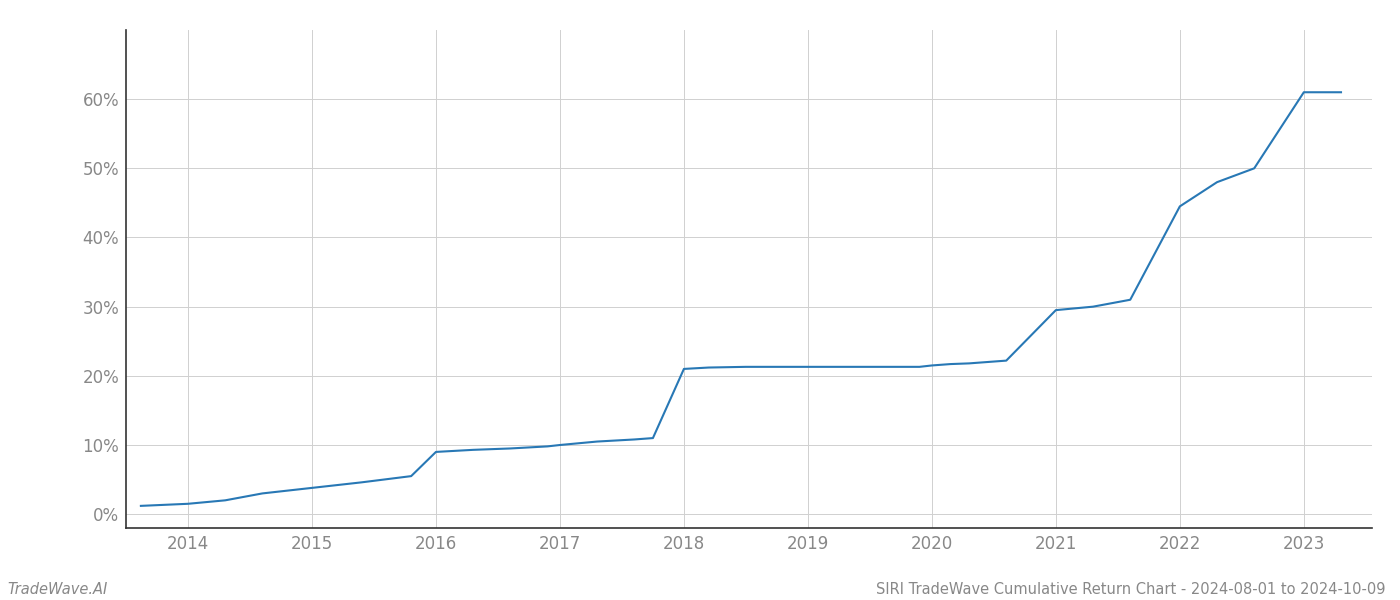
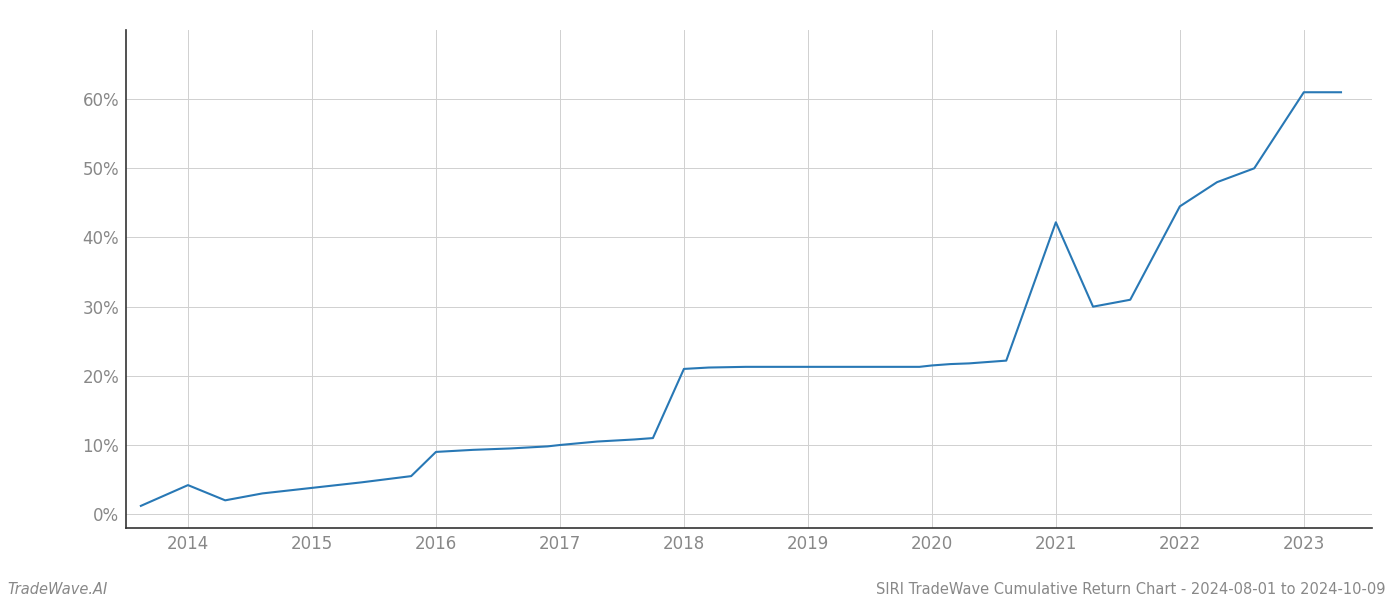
2014: 1.5% -> 4.2%
2021: 29.5% -> 42.2%
